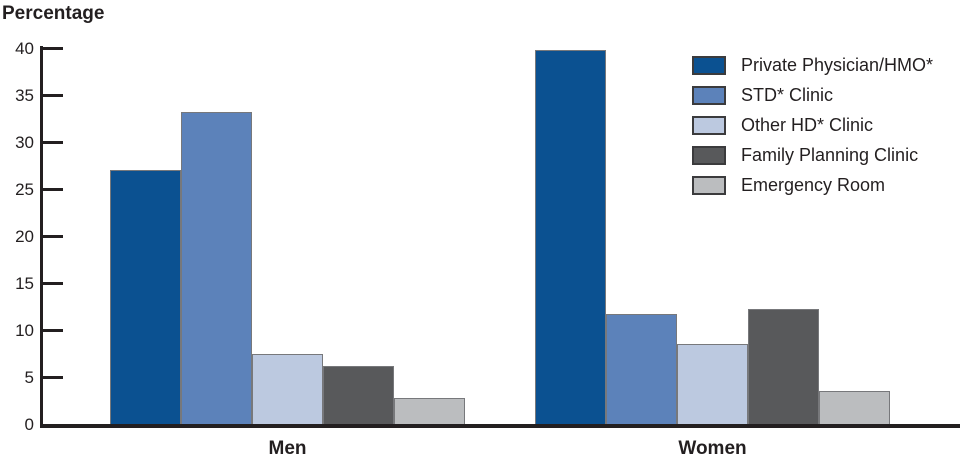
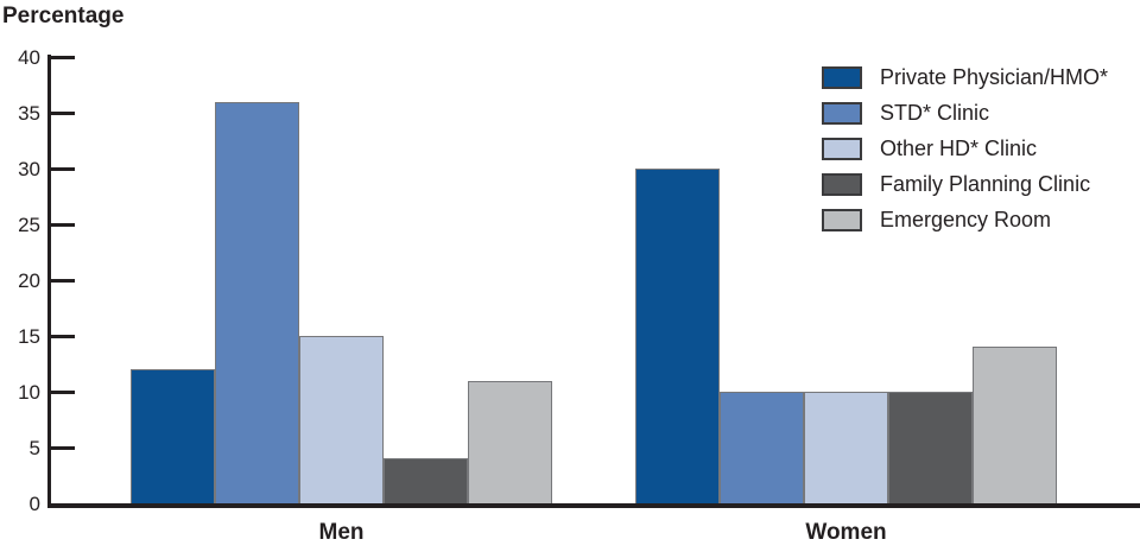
Private Physician/HMO*/Men: 27 -> 12
STD* Clinic/Men: 33 -> 36
Other HD* Clinic/Men: 7 -> 15
Family Planning Clinic/Men: 6 -> 4
Emergency Room/Men: 3 -> 11
Private Physician/HMO*/Women: 40 -> 30
STD* Clinic/Women: 12 -> 10
Other HD* Clinic/Women: 8 -> 10
Family Planning Clinic/Women: 12 -> 10
Emergency Room/Women: 4 -> 14
